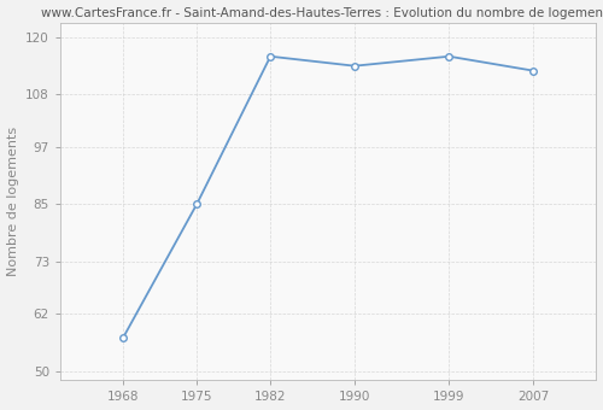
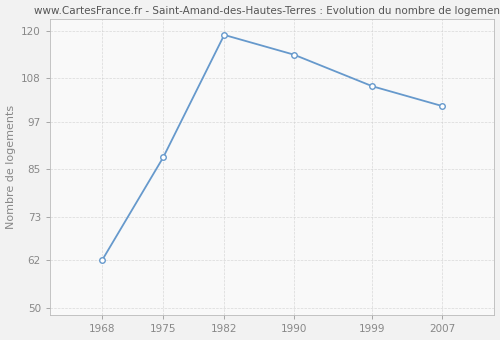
1968: 57 -> 62
1975: 85 -> 88
1982: 116 -> 119
1999: 116 -> 106
2007: 113 -> 101
